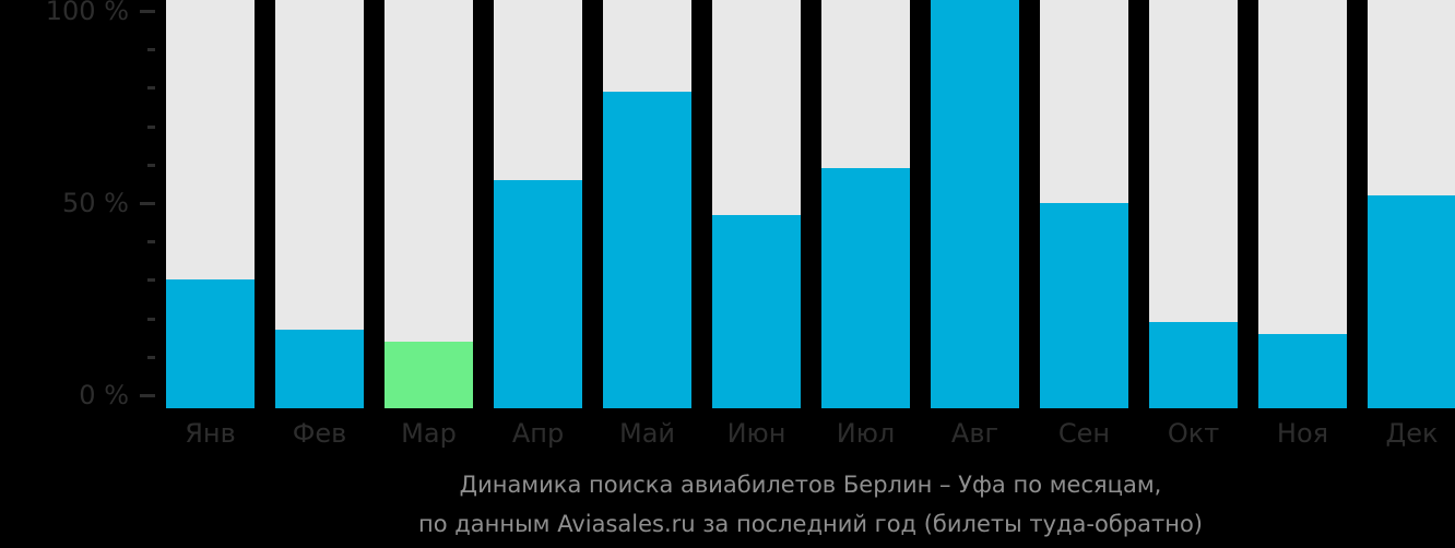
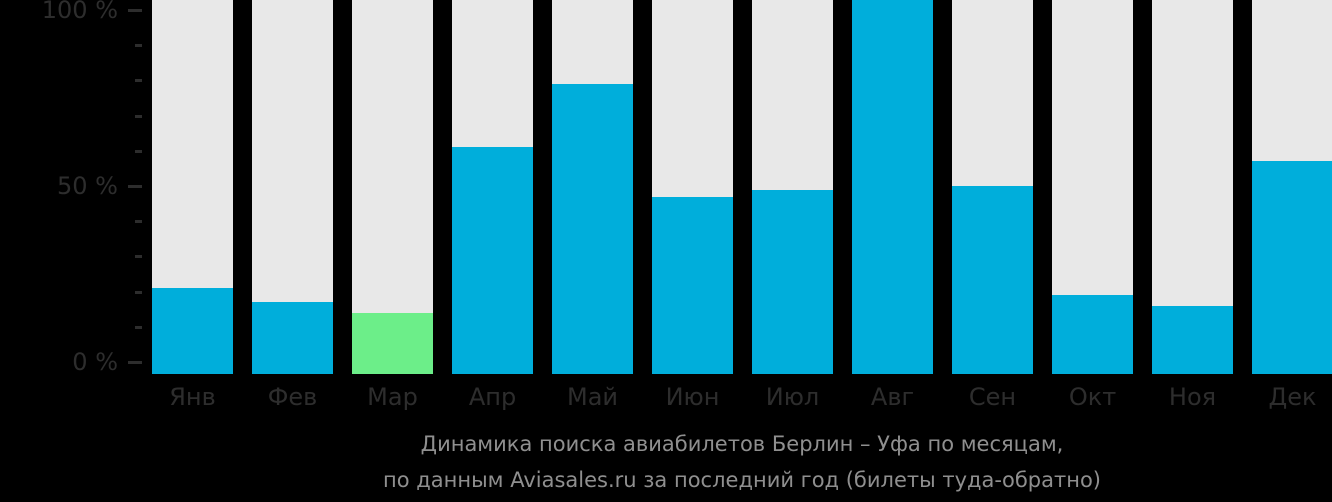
Янв: 30% -> 21%
Апр: 56% -> 61%
Июл: 59% -> 49%
Дек: 52% -> 57%
